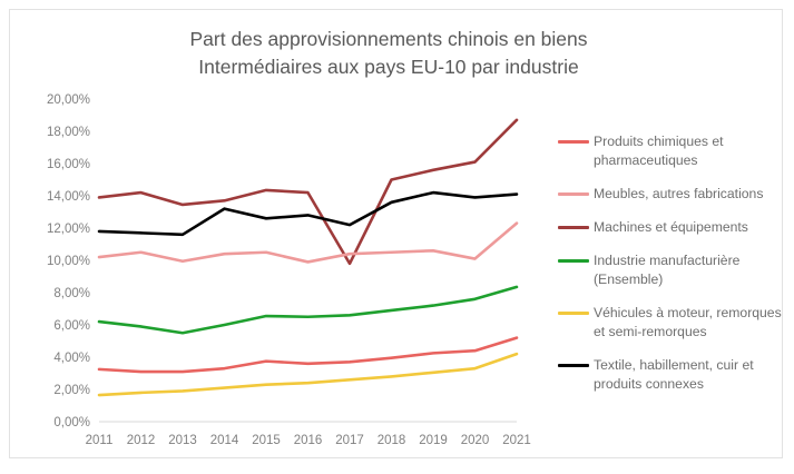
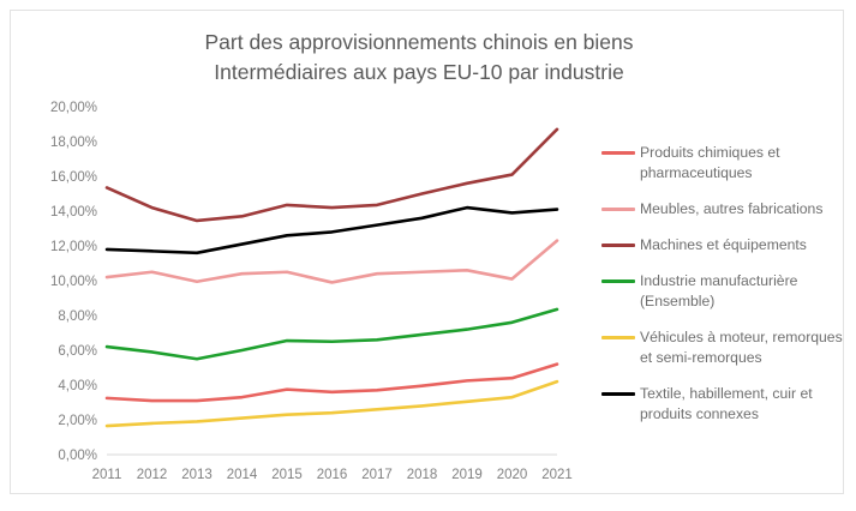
Machines et équipements/2011: 13,9% -> 15,3%
Textile, habillement, cuir et produits connexes/2014: 13,2% -> 12,1%
Machines et équipements/2017: 9,8% -> 14,3%
Textile, habillement, cuir et produits connexes/2017: 12,2% -> 13,2%
